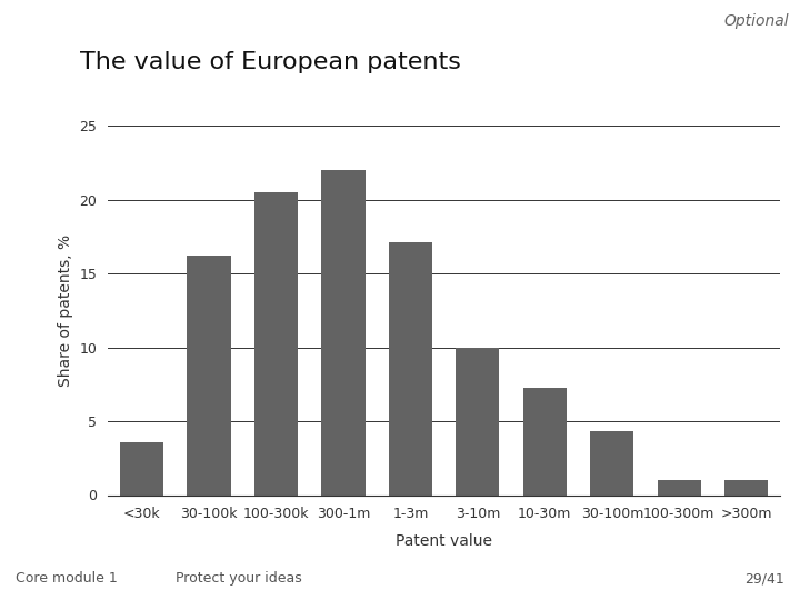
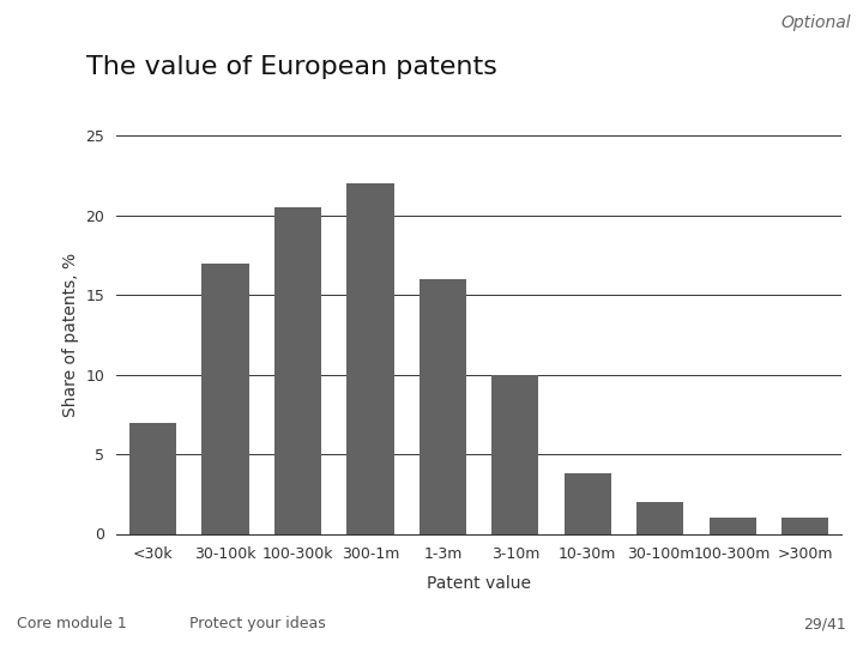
<30k: 3.6 -> 7.0
30-100k: 16.2 -> 17.0
1-3m: 17.1 -> 16.0
10-30m: 7.3 -> 3.8
30-100m: 4.3 -> 2.0
